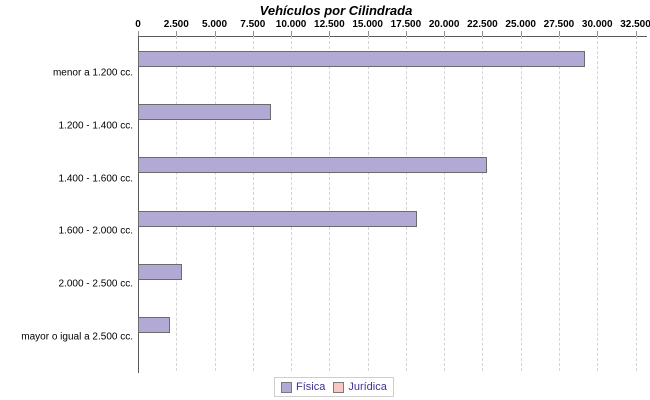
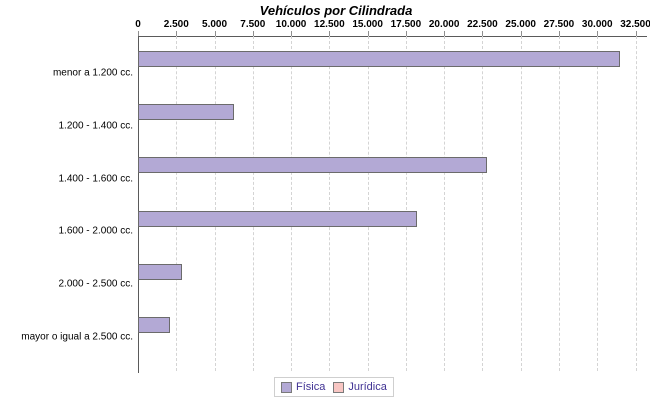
Física/menor a 1.200 cc.: 29200 -> 31500
Física/1.200 - 1.400 cc.: 8700 -> 6300
